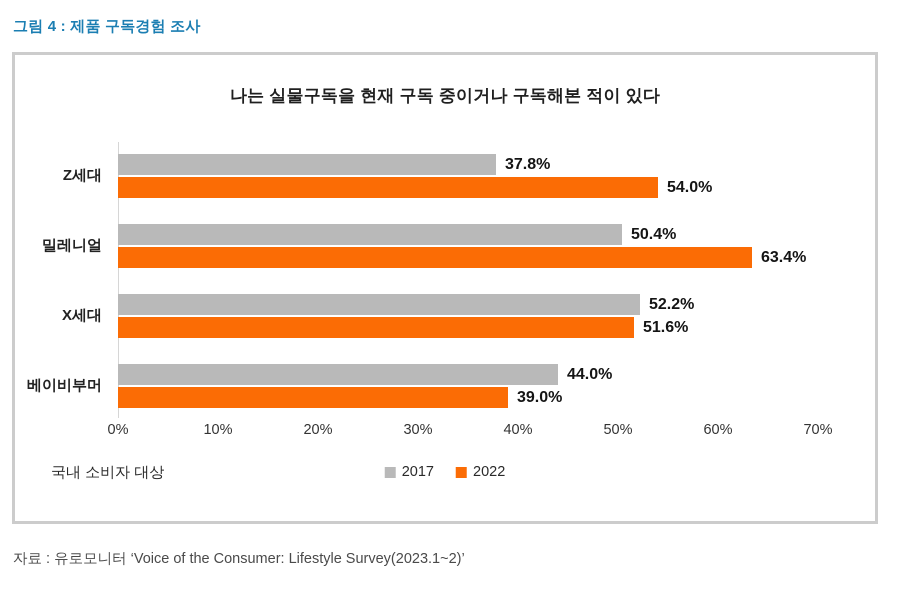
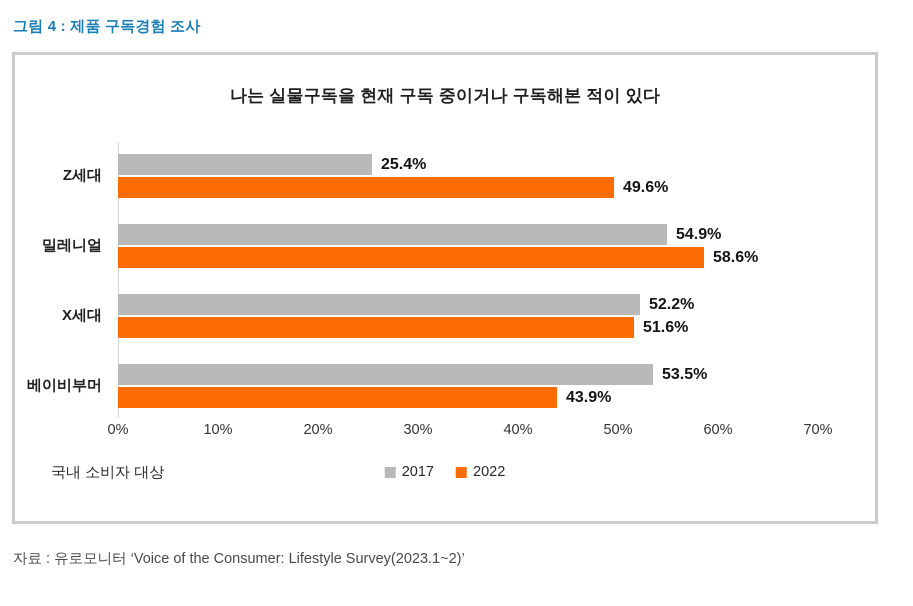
2017/Z세대: 37.8% -> 25.4%
2022/Z세대: 54.0% -> 49.6%
2017/밀레니얼: 50.4% -> 54.9%
2022/밀레니얼: 63.4% -> 58.6%
2017/베이비부머: 44.0% -> 53.5%
2022/베이비부머: 39.0% -> 43.9%
